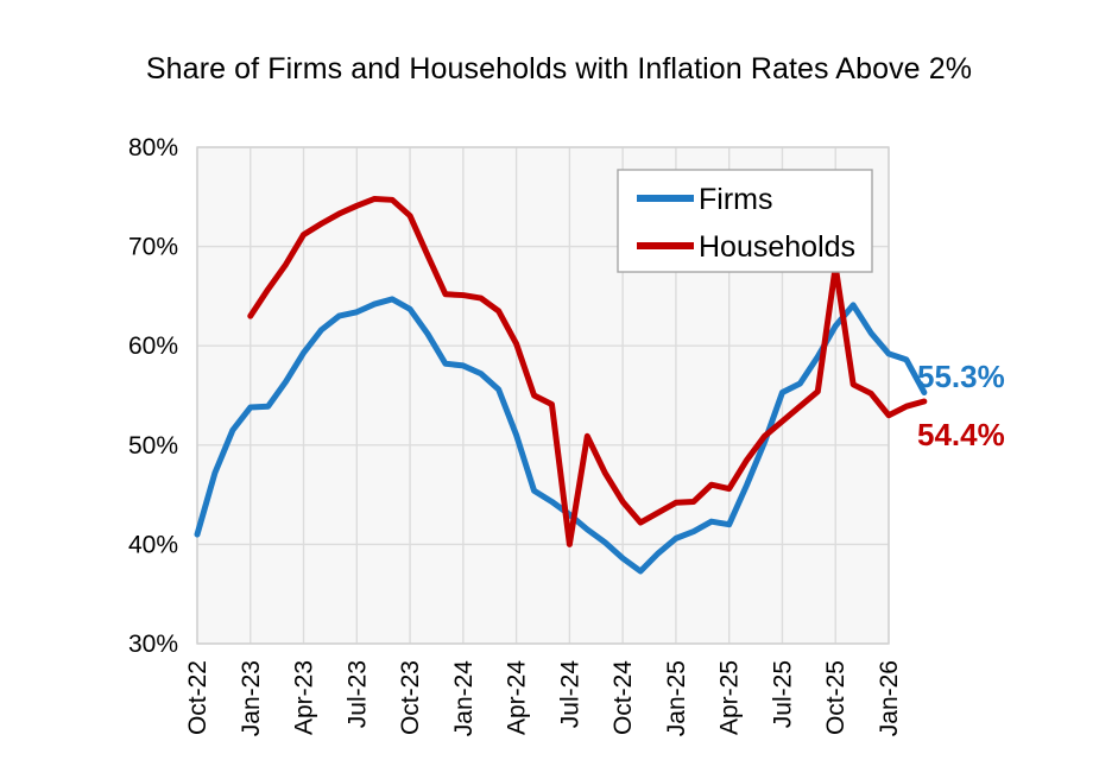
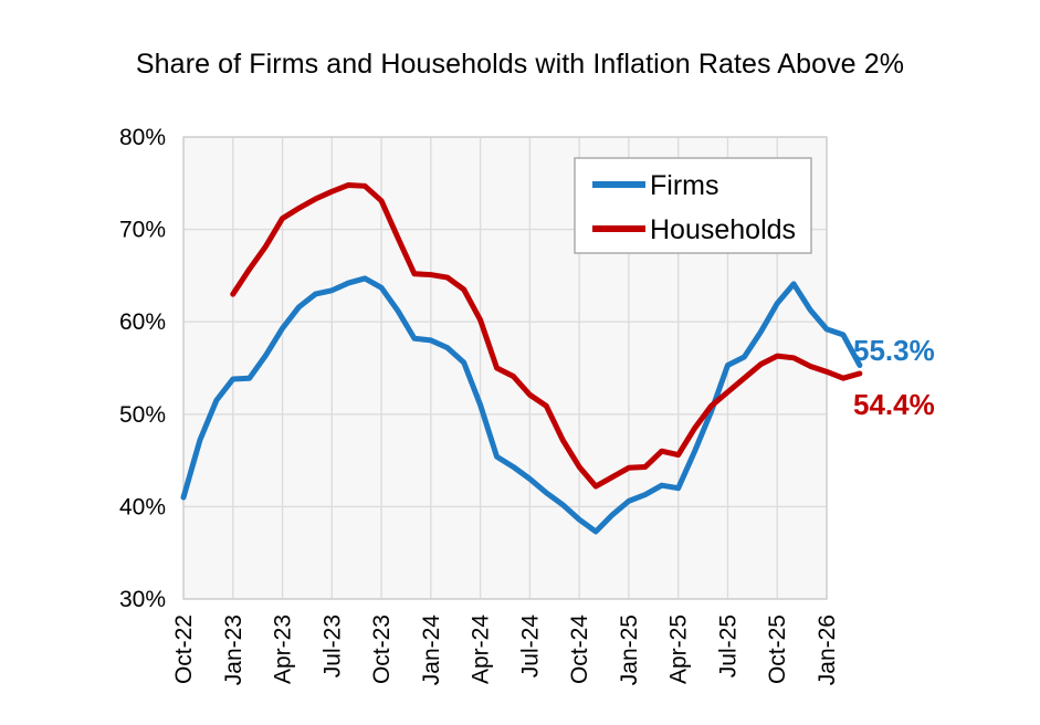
Households/Jul-24: 40% -> 52%
Households/Oct-25: 68% -> 56%
Households/Jan-26: 53% -> 55%
